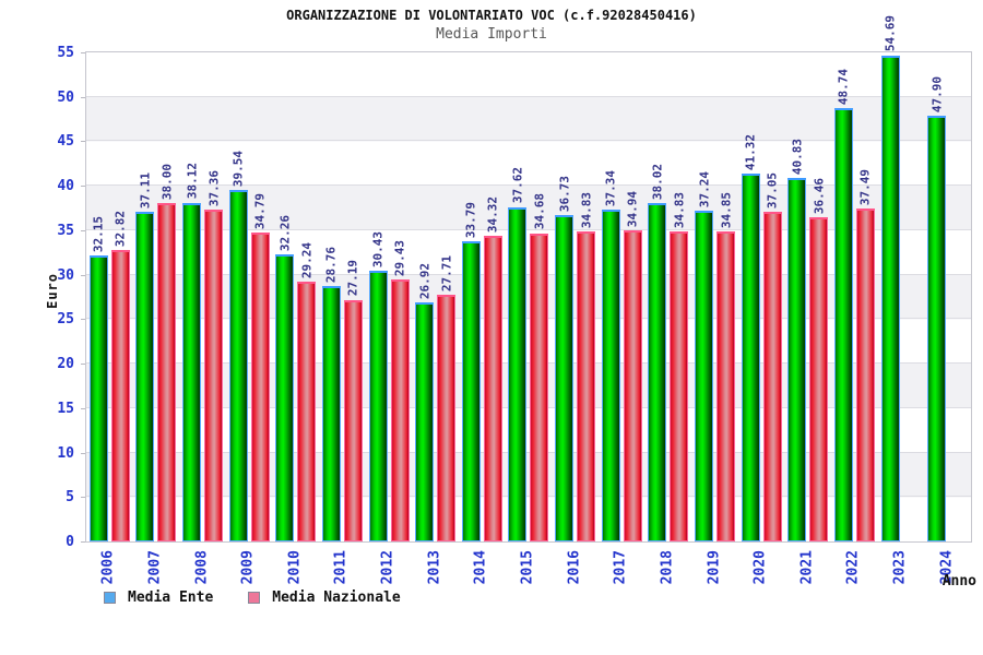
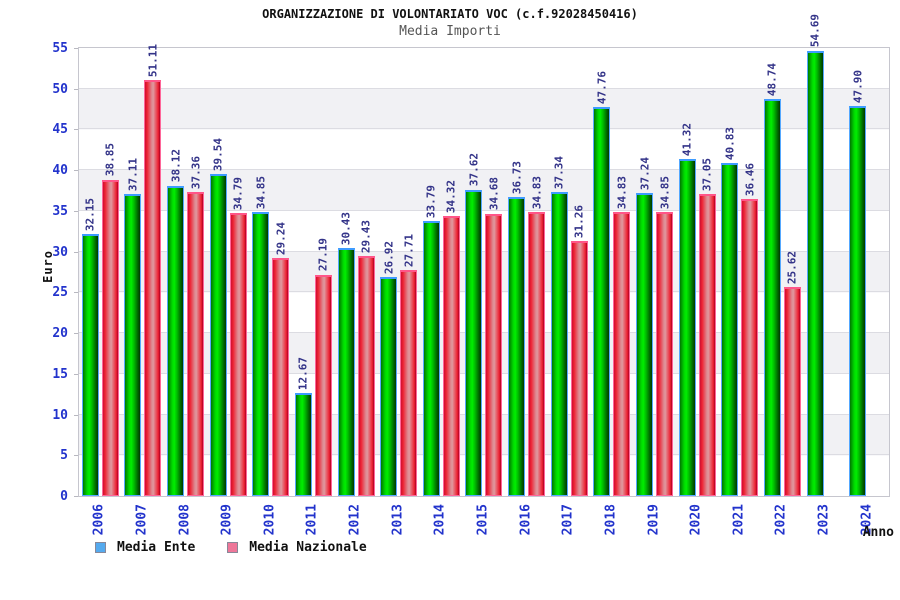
Media Nazionale/2006: 32.82 -> 38.85
Media Nazionale/2007: 38.00 -> 51.11
Media Ente/2010: 32.26 -> 34.85
Media Ente/2011: 28.76 -> 12.67
Media Nazionale/2017: 34.94 -> 31.26
Media Ente/2018: 38.02 -> 47.76
Media Nazionale/2022: 37.49 -> 25.62
